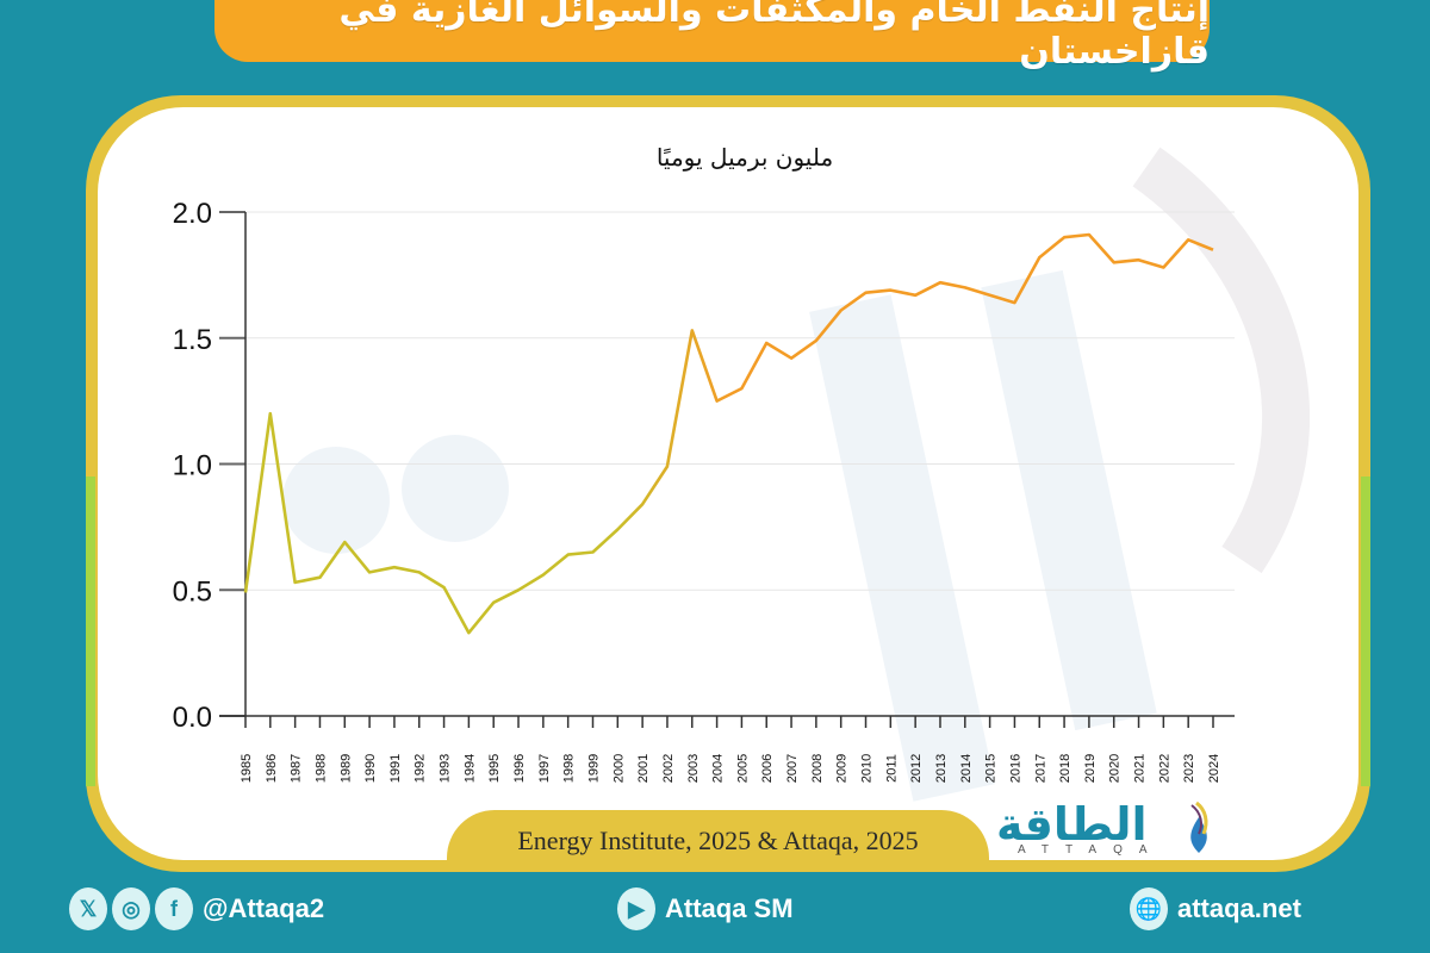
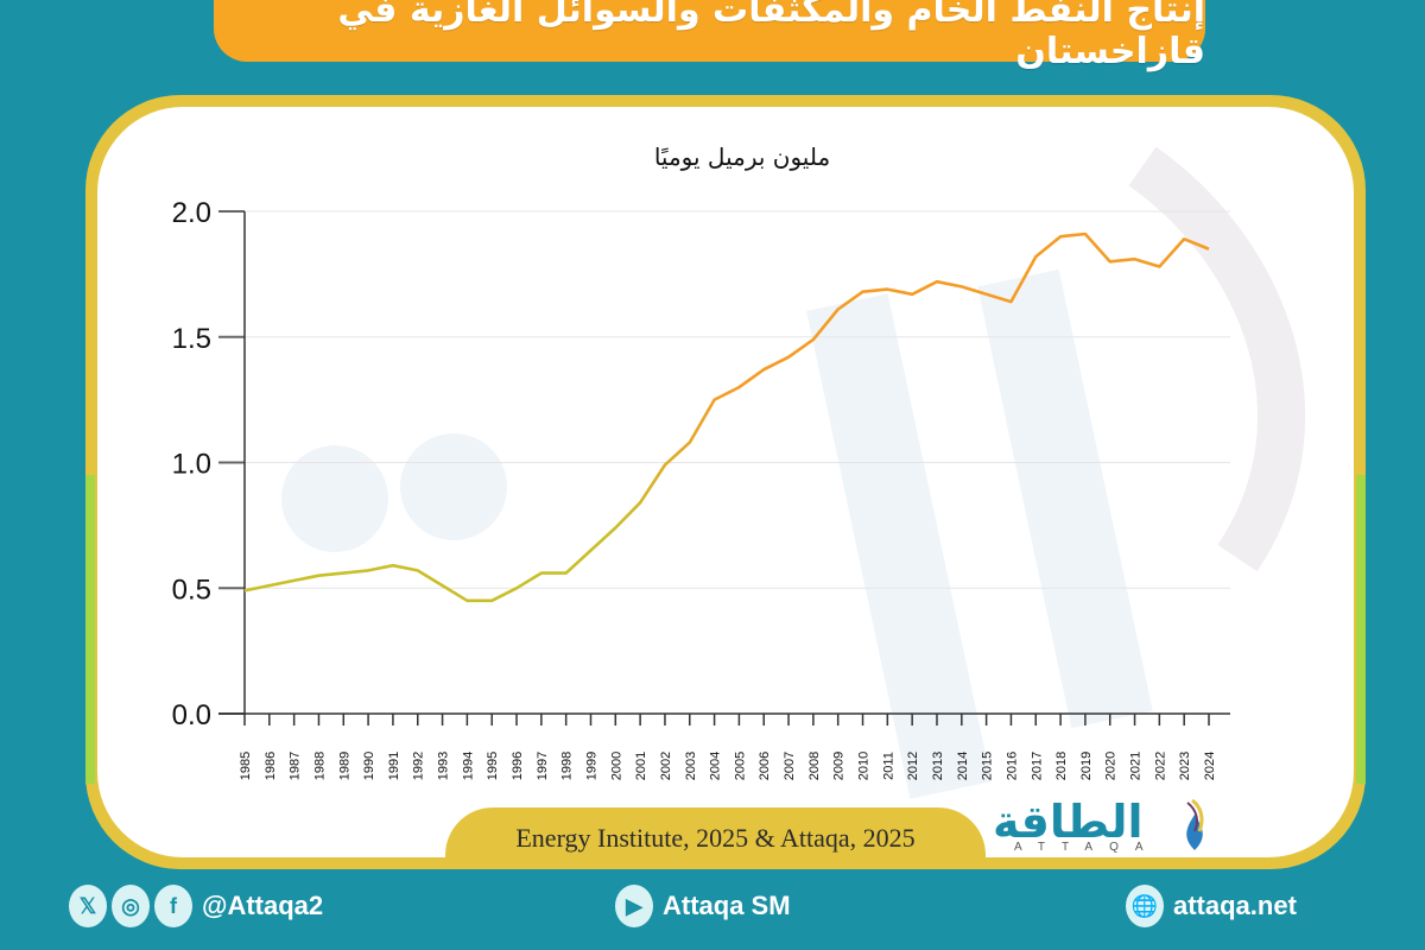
1986: 1.20 -> 0.51
1989: 0.69 -> 0.56
1994: 0.33 -> 0.45
1998: 0.64 -> 0.56
2003: 1.53 -> 1.08
2006: 1.48 -> 1.37
